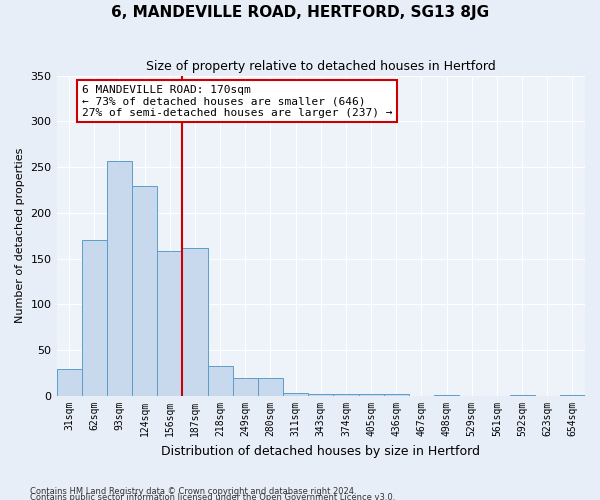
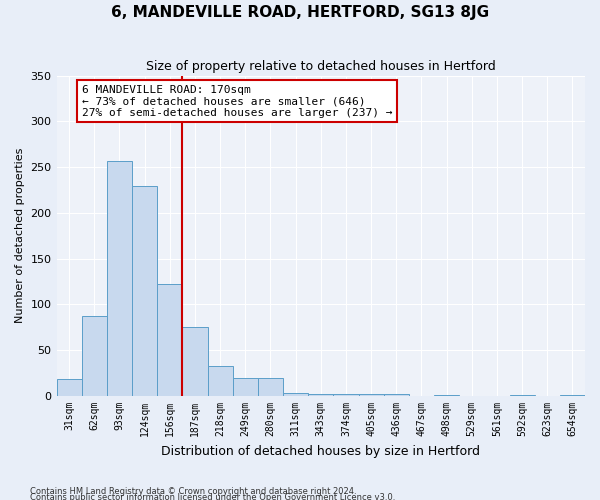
31sqm: 30 -> 19
62sqm: 170 -> 87
156sqm: 158 -> 122
187sqm: 162 -> 75
